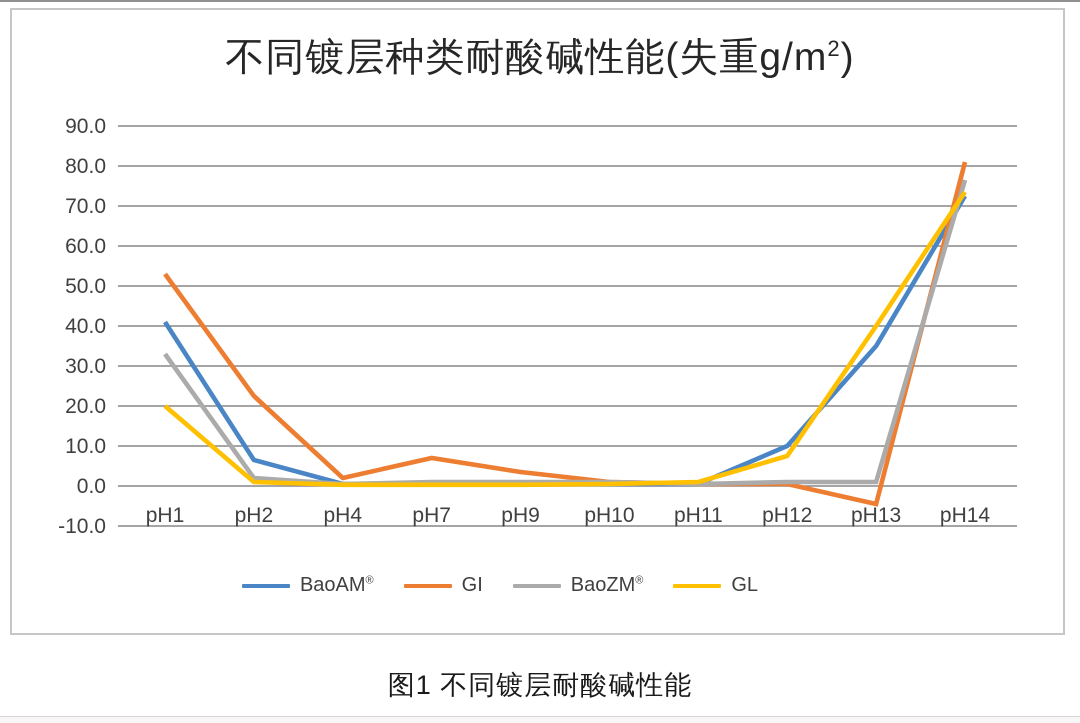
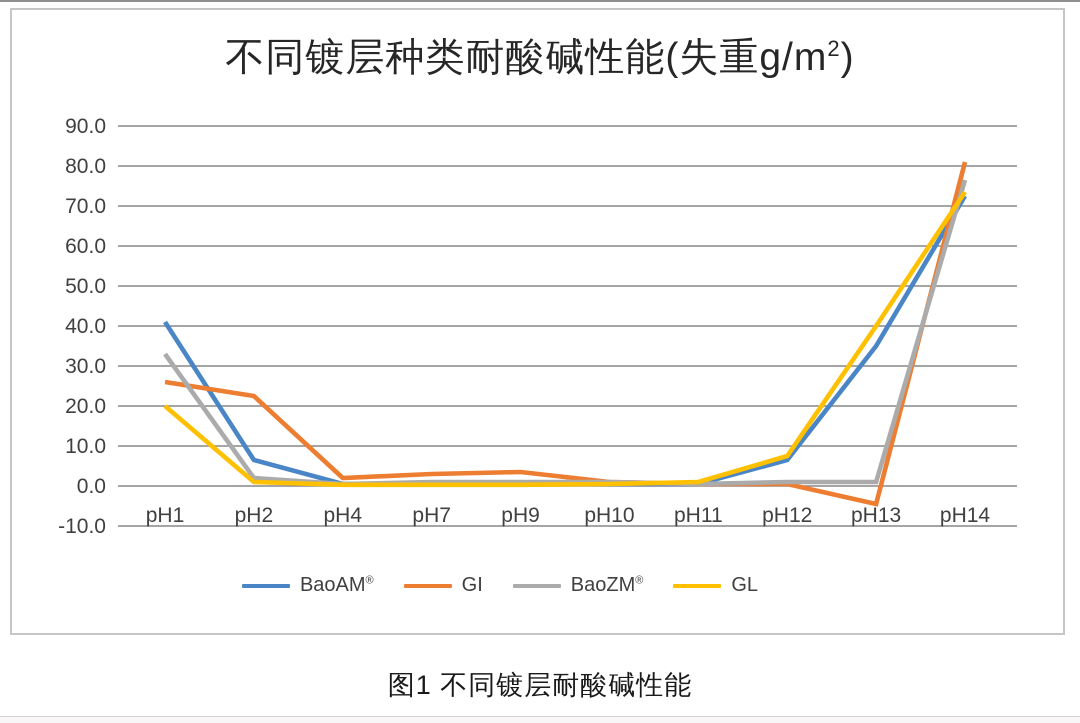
GI/pH1: 53 -> 26
GI/pH7: 7 -> 3
BaoAM/pH12: 10 -> 6
